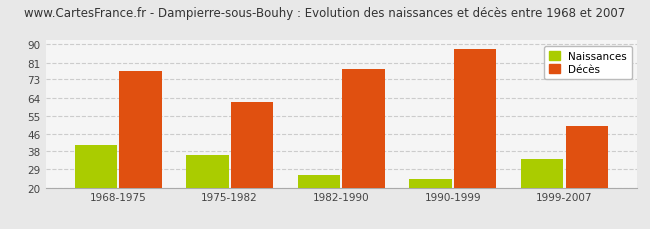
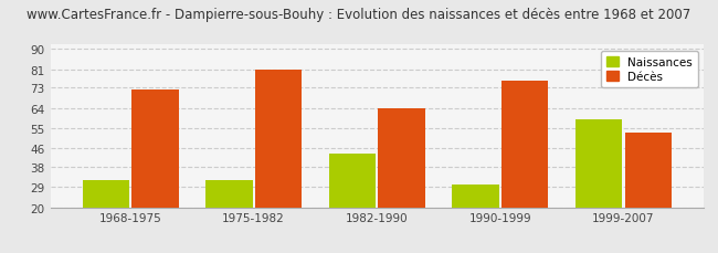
Naissances/1968-1975: 41 -> 32
Décès/1968-1975: 77 -> 72
Naissances/1975-1982: 36 -> 32
Décès/1975-1982: 62 -> 81
Naissances/1982-1990: 26 -> 44
Décès/1982-1990: 78 -> 64
Naissances/1990-1999: 24 -> 30
Décès/1990-1999: 88 -> 76
Naissances/1999-2007: 34 -> 59
Décès/1999-2007: 50 -> 53
